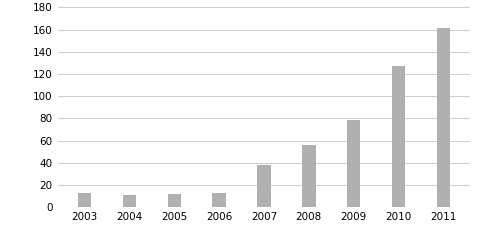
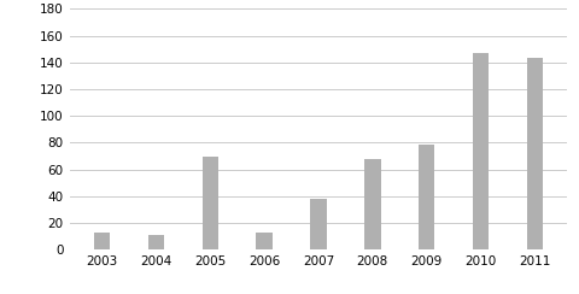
2005: 12 -> 70
2008: 56 -> 68
2010: 127 -> 147
2011: 161 -> 143
